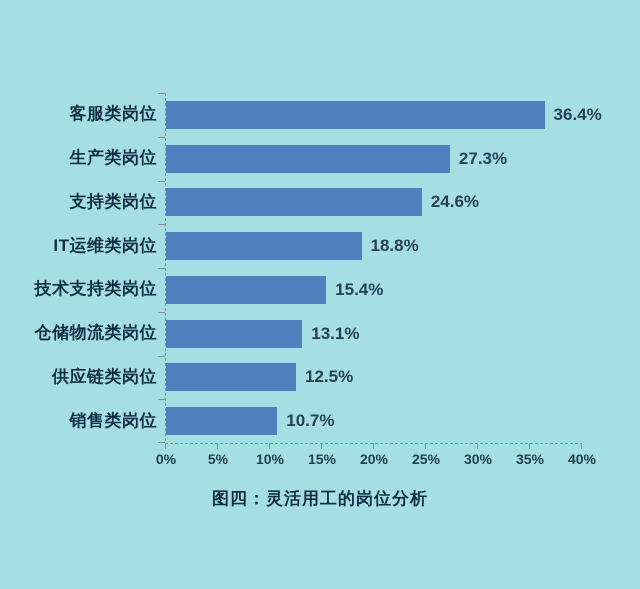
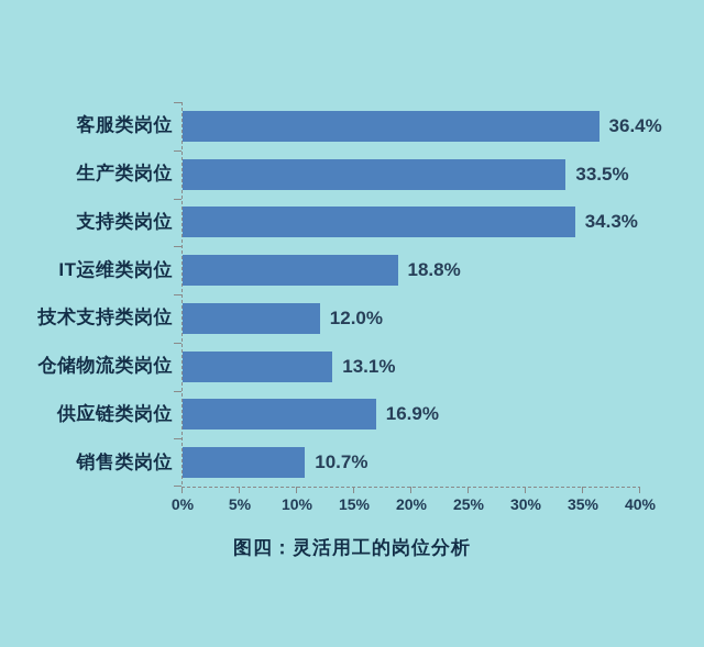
生产类岗位: 27.3% -> 33.5%
支持类岗位: 24.6% -> 34.3%
技术支持类岗位: 15.4% -> 12.0%
供应链类岗位: 12.5% -> 16.9%
